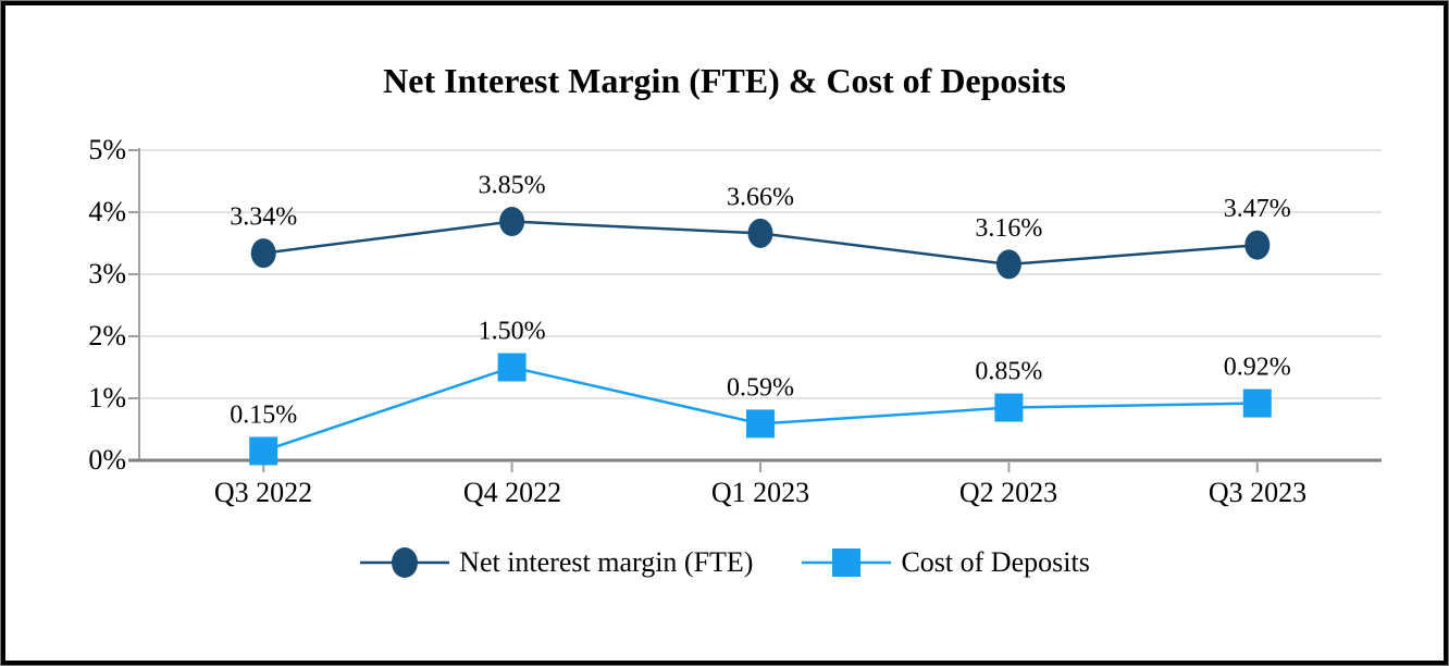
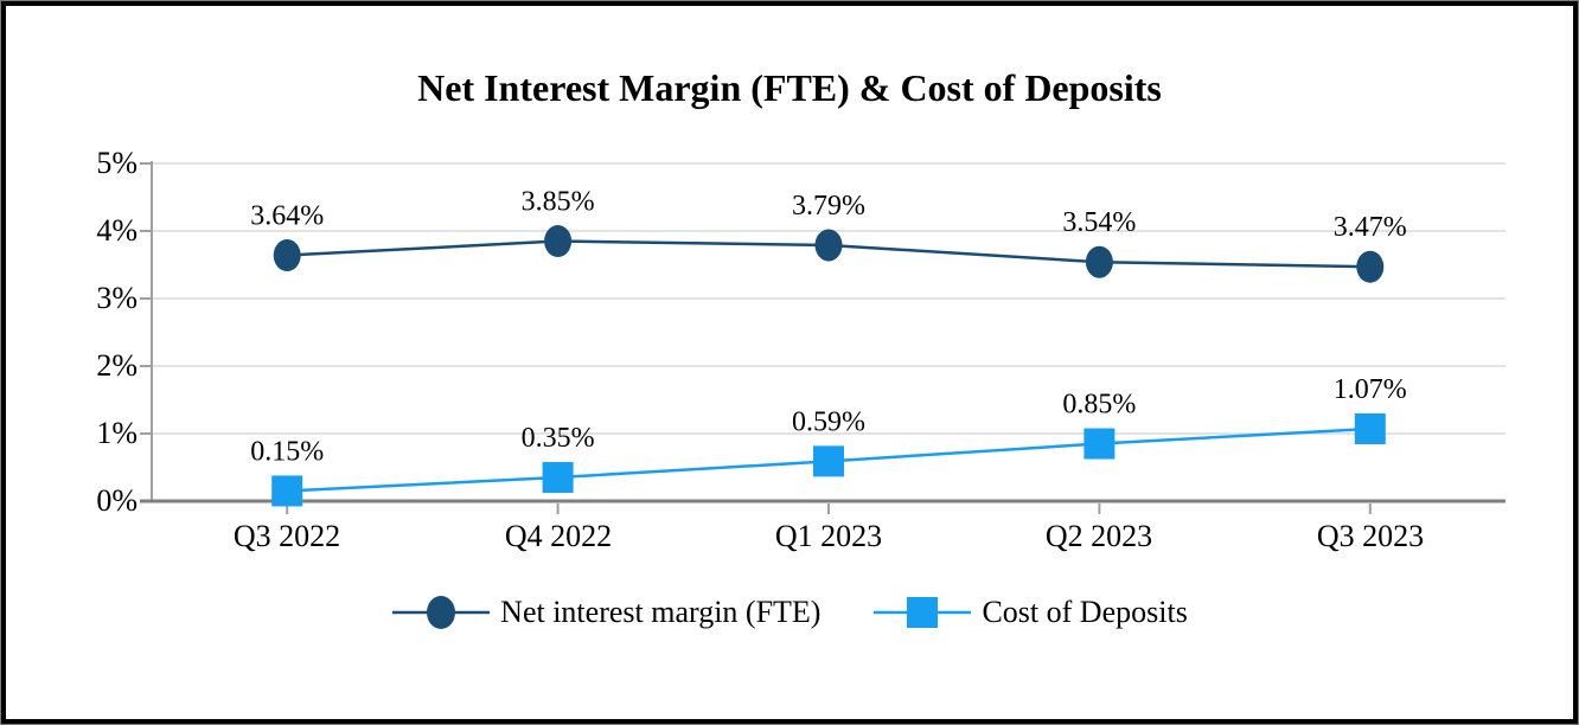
Net interest margin (FTE)/Q3 2022: 3.34% -> 3.64%
Cost of Deposits/Q4 2022: 1.50% -> 0.35%
Net interest margin (FTE)/Q1 2023: 3.66% -> 3.79%
Net interest margin (FTE)/Q2 2023: 3.16% -> 3.54%
Cost of Deposits/Q3 2023: 0.92% -> 1.07%
